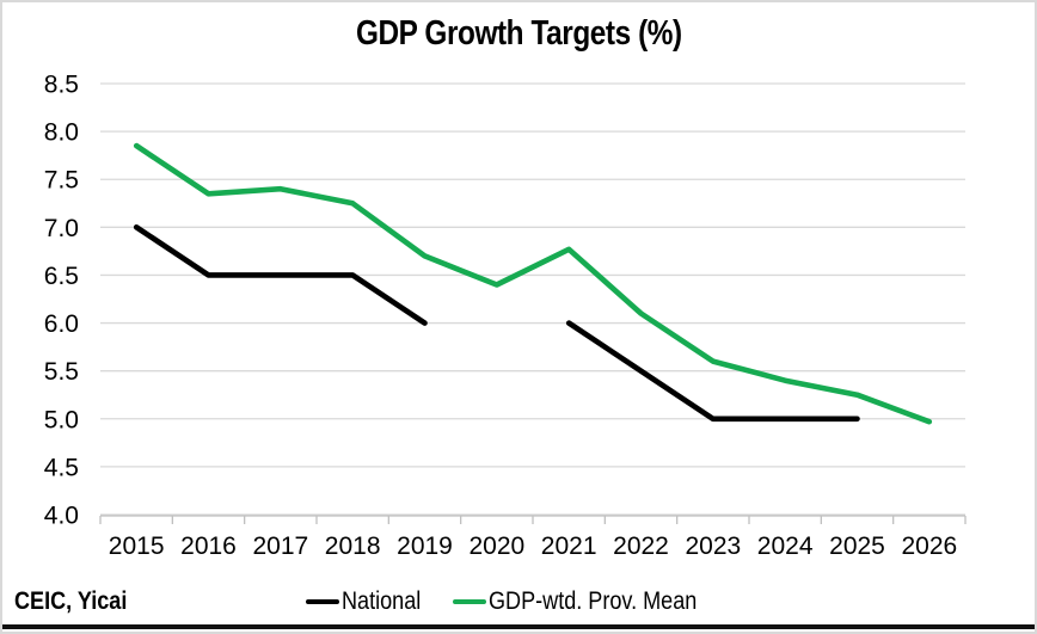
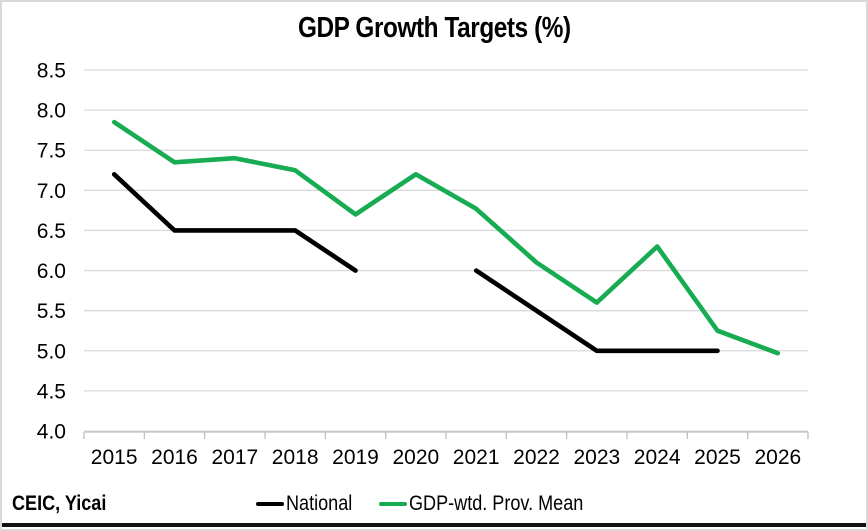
National/2015: 7.0 -> 7.2
GDP-wtd. Prov. Mean/2020: 6.4 -> 7.2
GDP-wtd. Prov. Mean/2024: 5.4 -> 6.3
